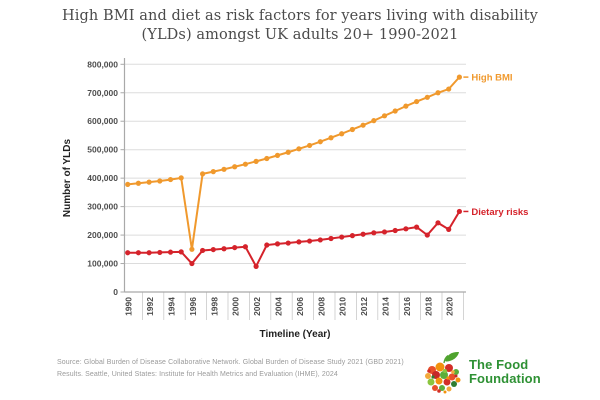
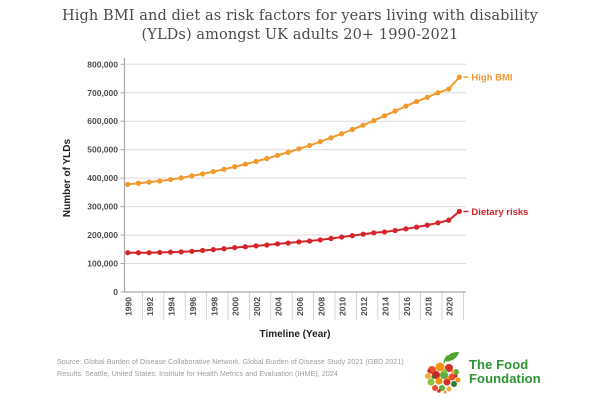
High BMI/1996: 150000 -> 410000
Dietary risks/1996: 100000 -> 140000
Dietary risks/2002: 90000 -> 160000
Dietary risks/2018: 200000 -> 240000
Dietary risks/2020: 220000 -> 250000
